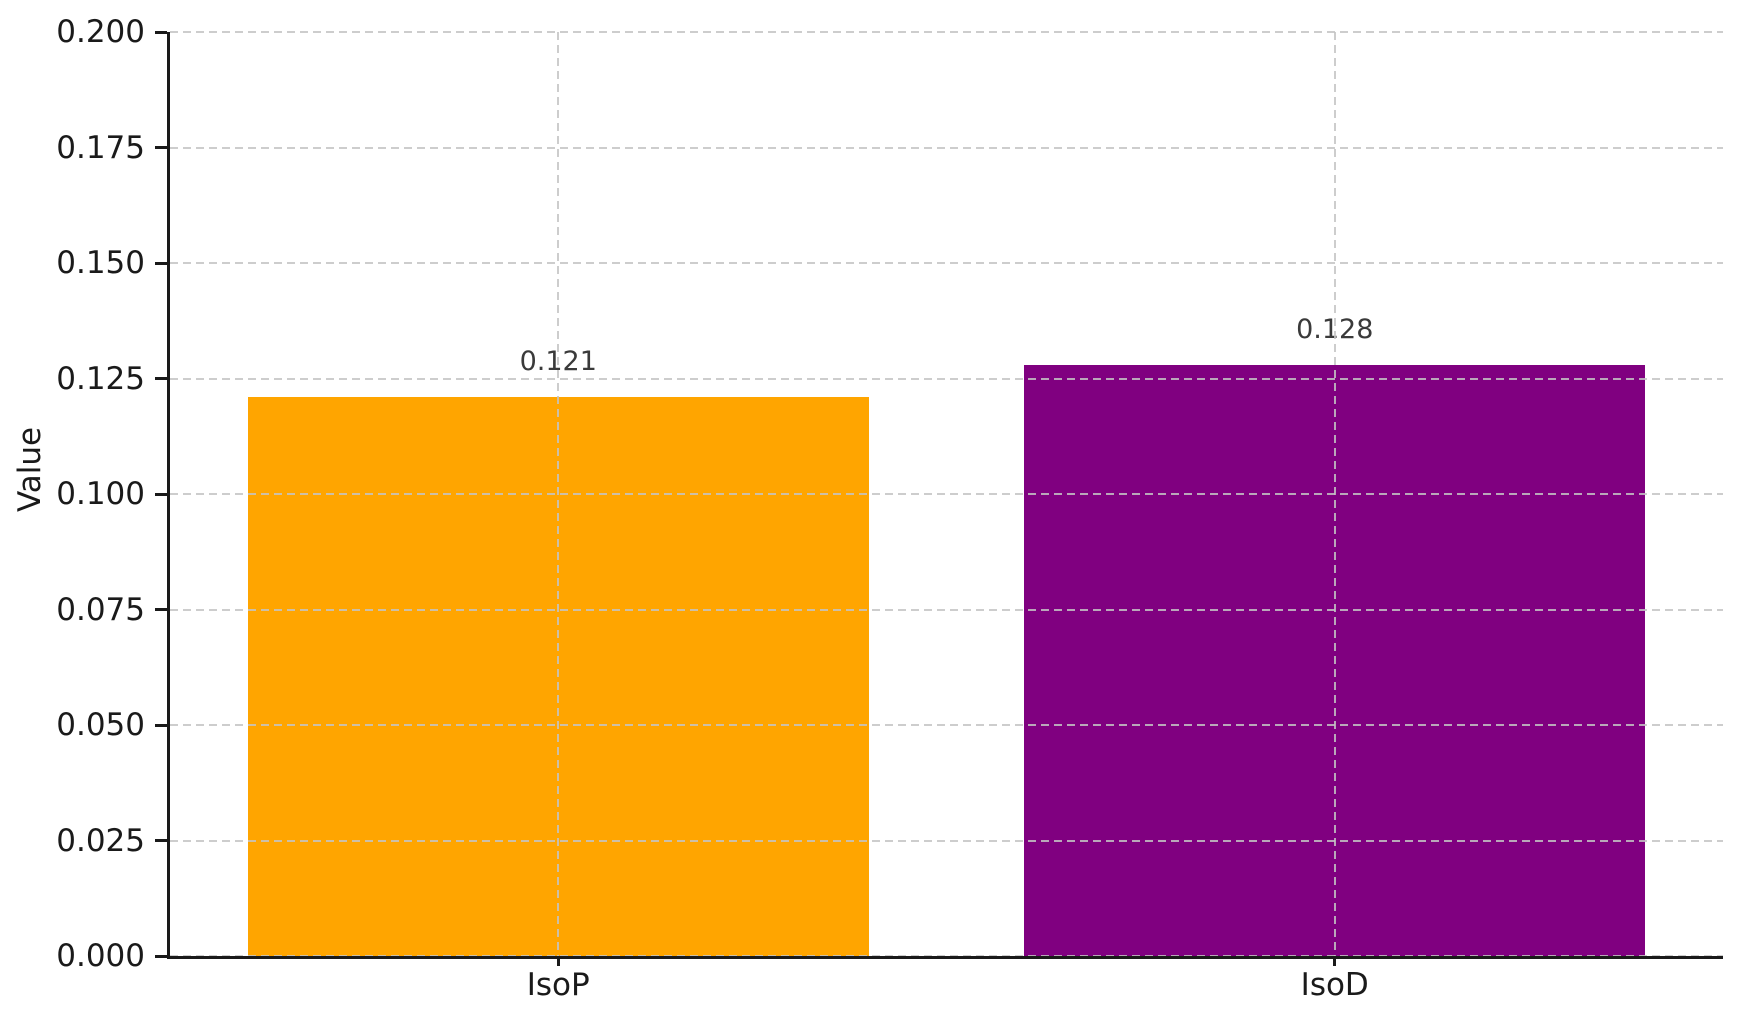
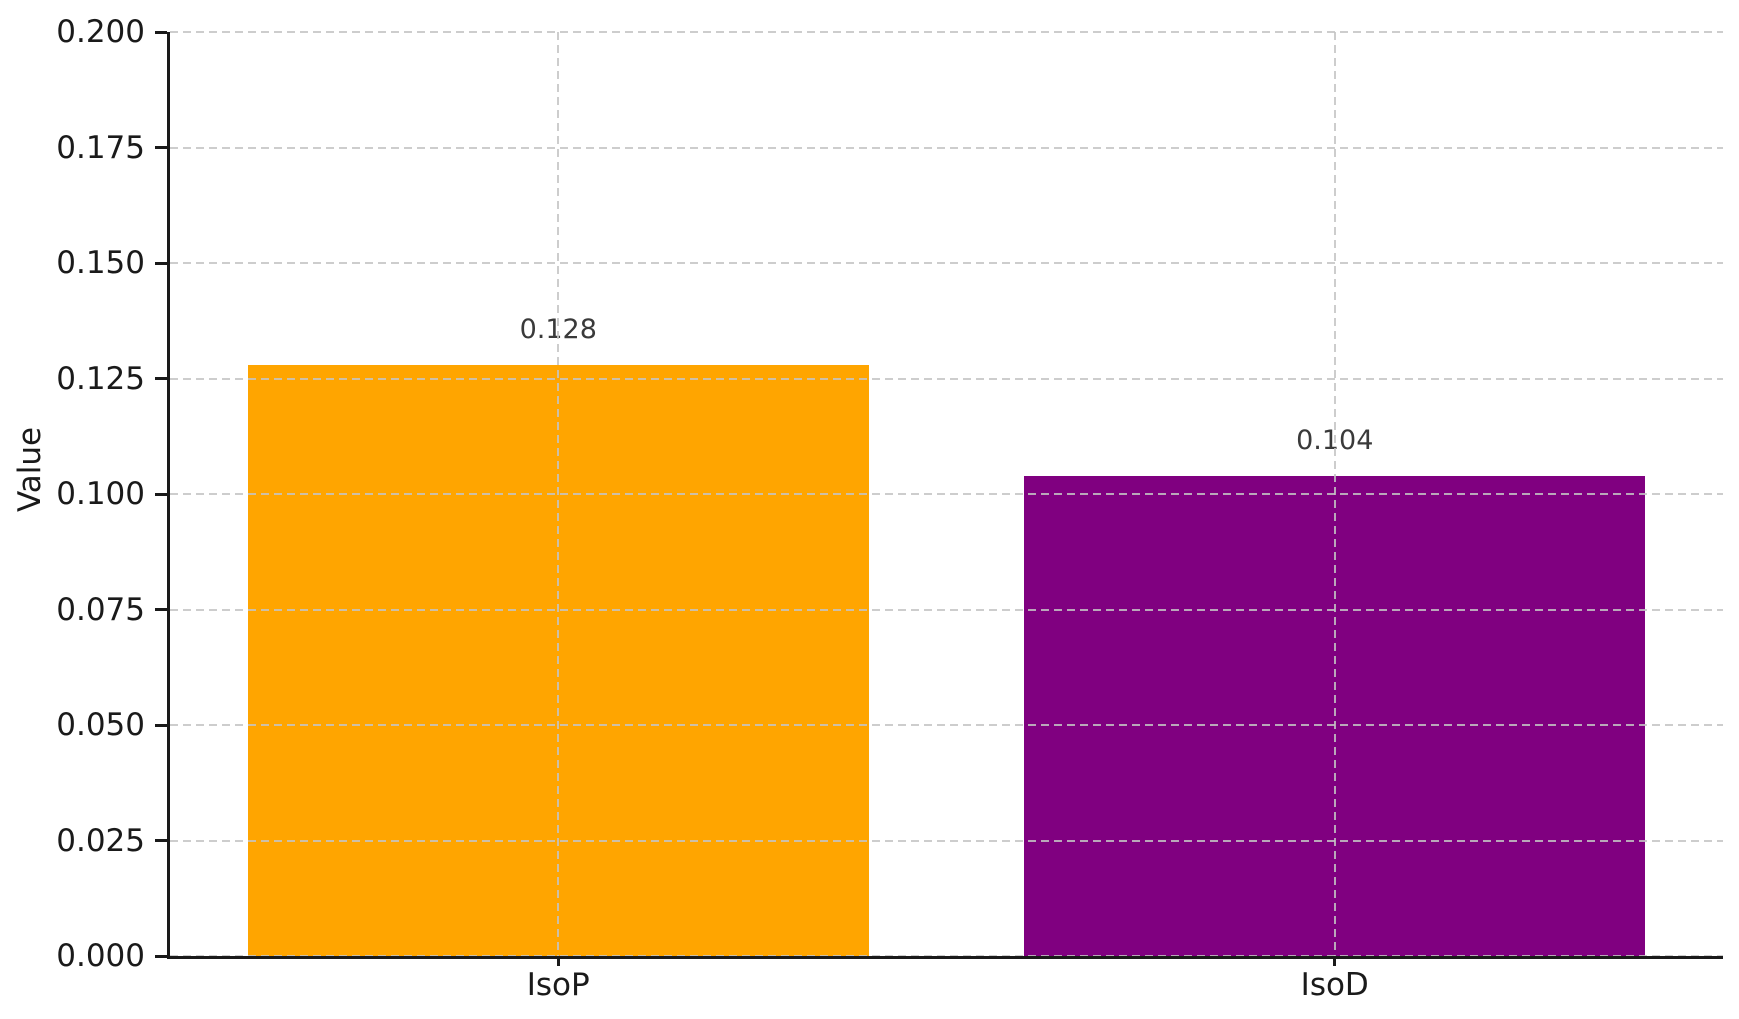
IsoP: 0.121 -> 0.128
IsoD: 0.128 -> 0.104
